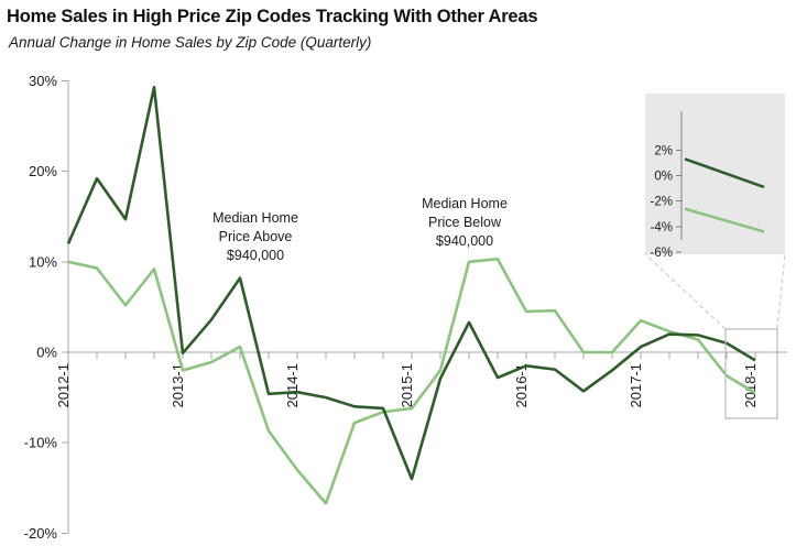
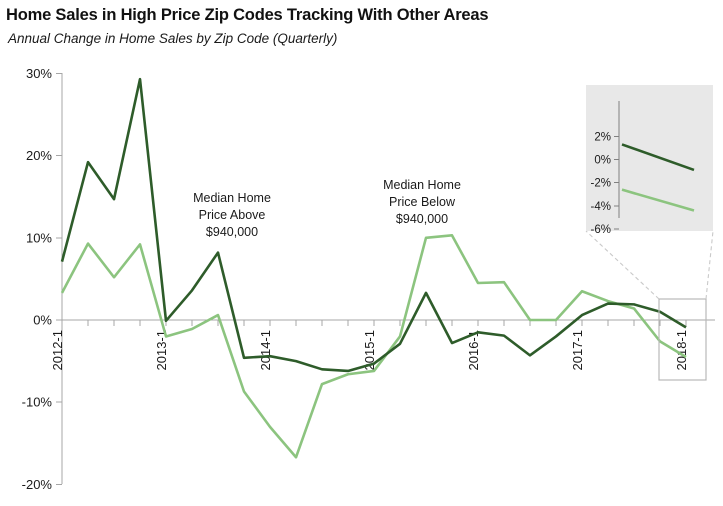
Median Home Price Above $940,000/2012-1: 12% -> 7%
Median Home Price Below $940,000/2012-1: 10% -> 3%
Median Home Price Above $940,000/2015-1: -14% -> -5%
